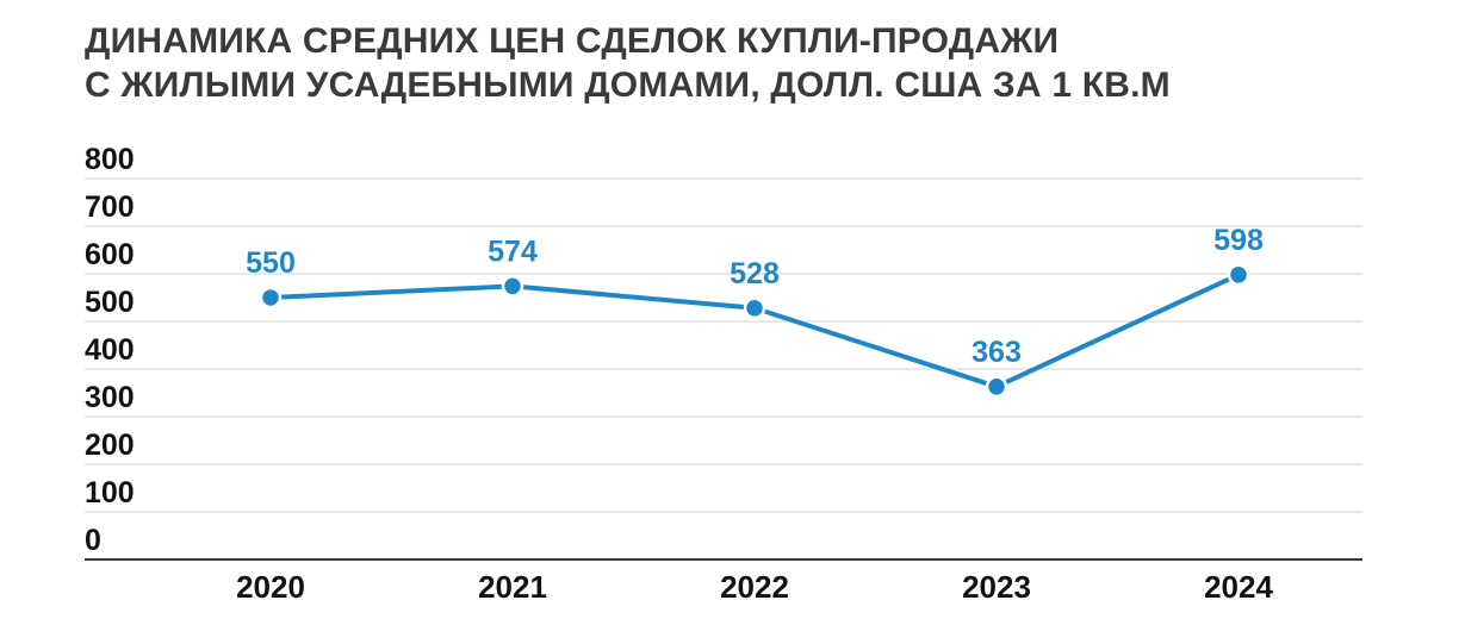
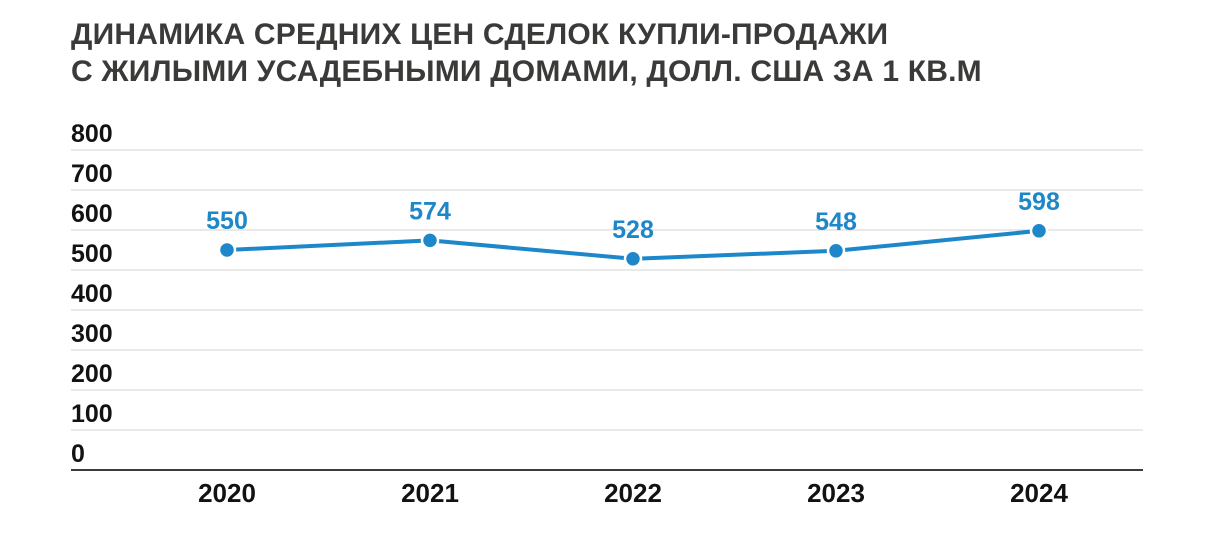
2023: 363 -> 548
